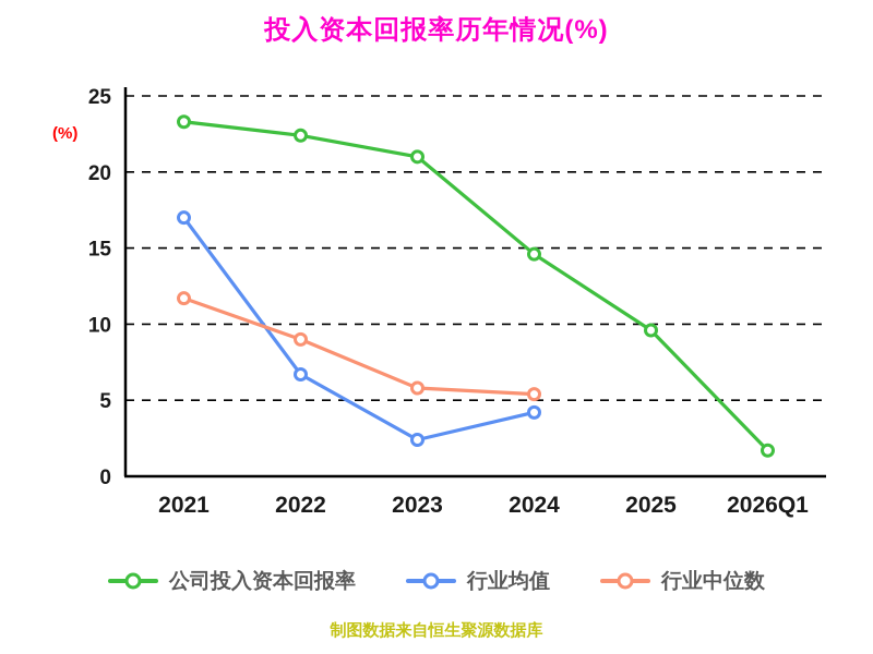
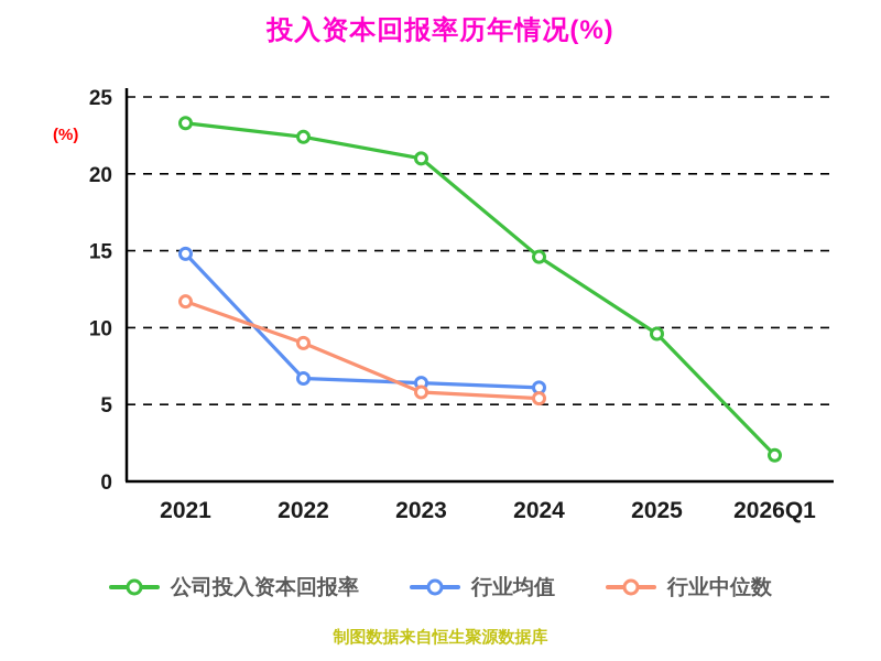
行业均值/2021: 17.0 -> 14.8
行业均值/2023: 2.4 -> 6.4
行业均值/2024: 4.2 -> 6.1
